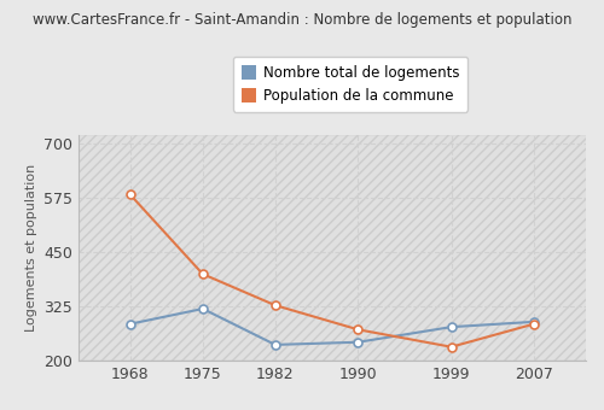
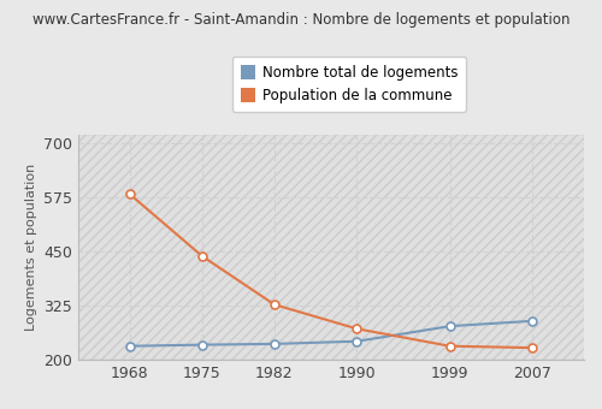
Nombre total de logements/1968: 285 -> 232
Nombre total de logements/1975: 320 -> 235
Population de la commune/1975: 400 -> 440
Population de la commune/2007: 285 -> 228
